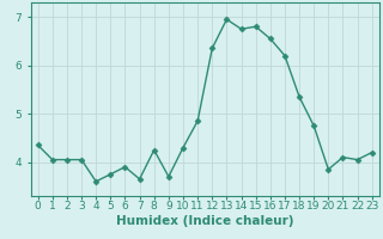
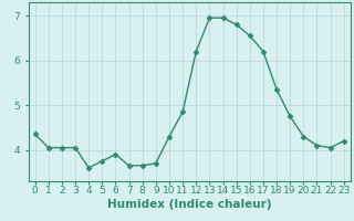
8: 4.25 -> 3.65
12: 6.35 -> 6.20
14: 6.75 -> 6.95
20: 3.85 -> 4.30
